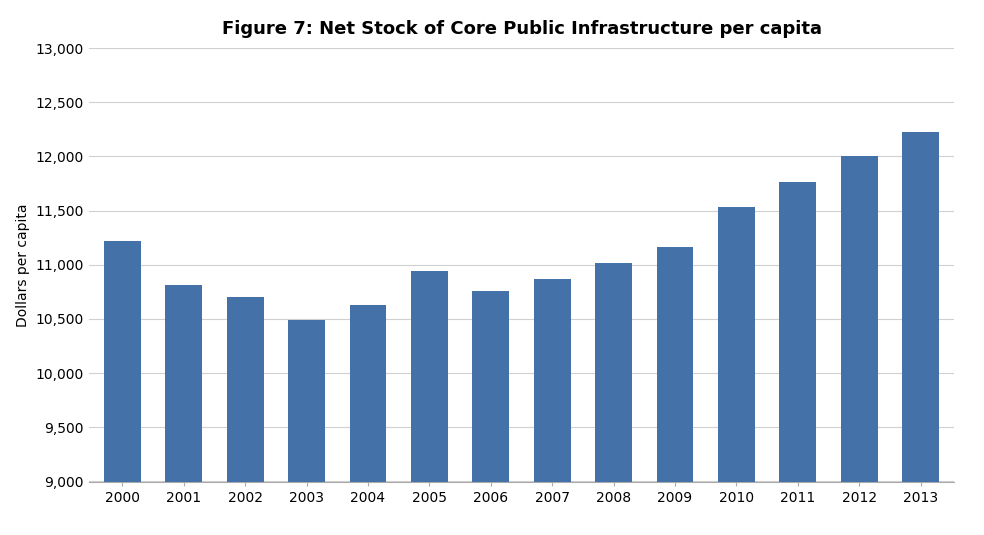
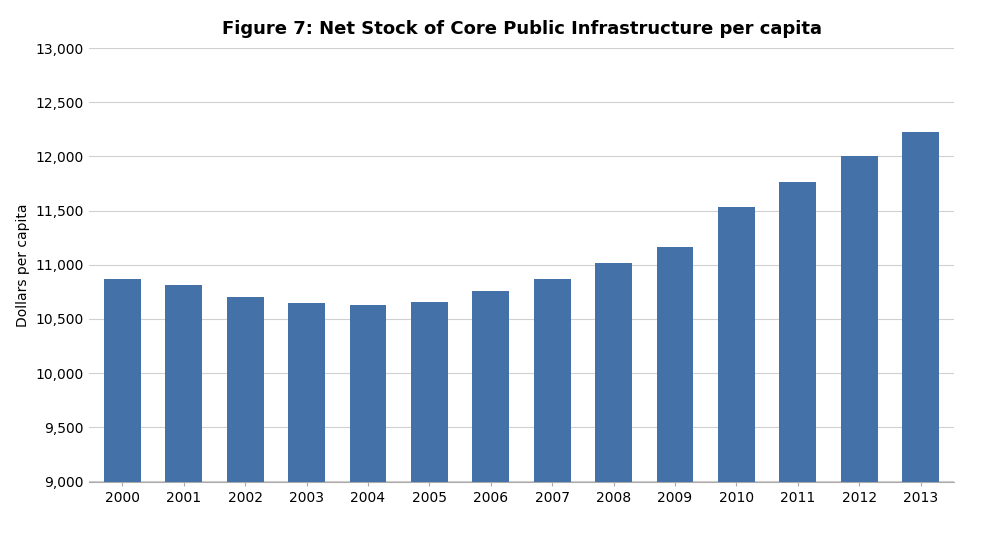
2000: 11,220 -> 10,870
2003: 10,490 -> 10,650
2005: 10,940 -> 10,660
